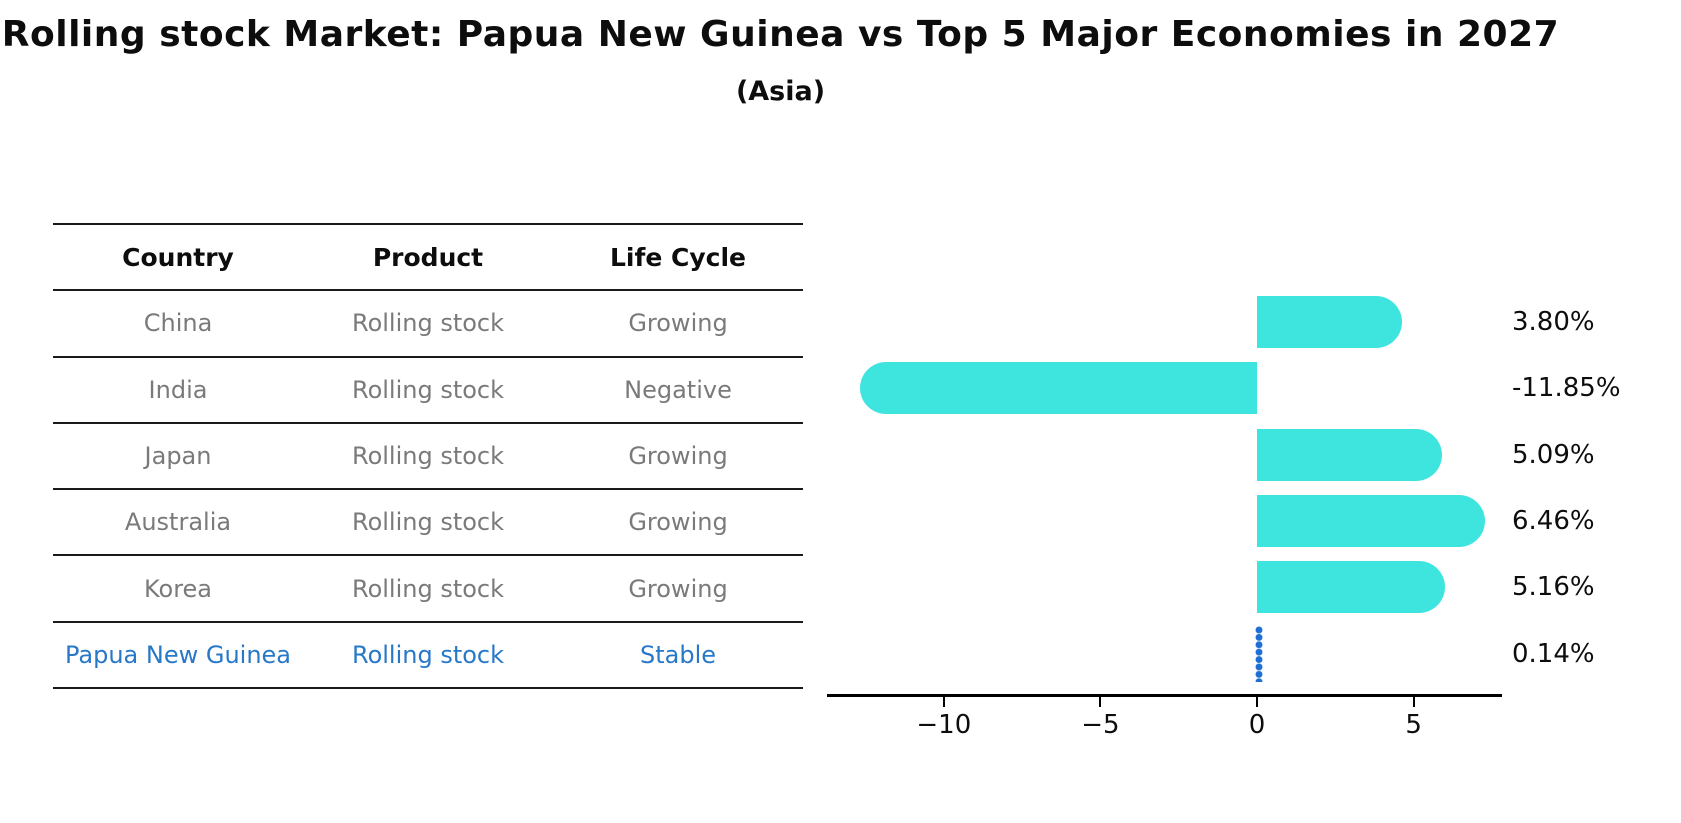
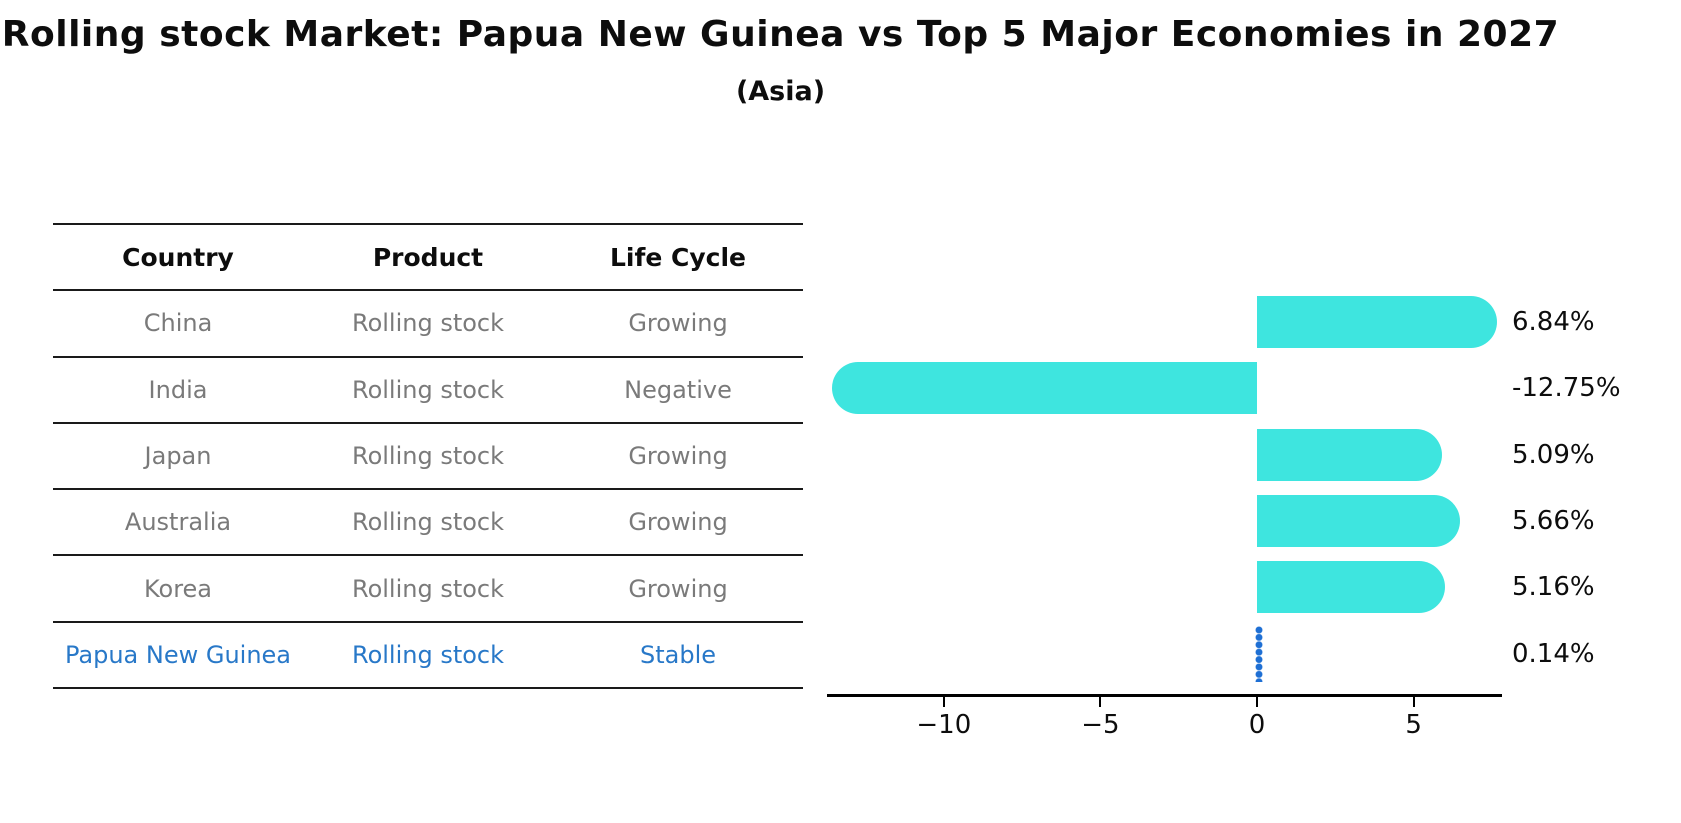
China: 3.80% -> 6.84%
India: -11.85% -> -12.75%
Australia: 6.46% -> 5.66%
